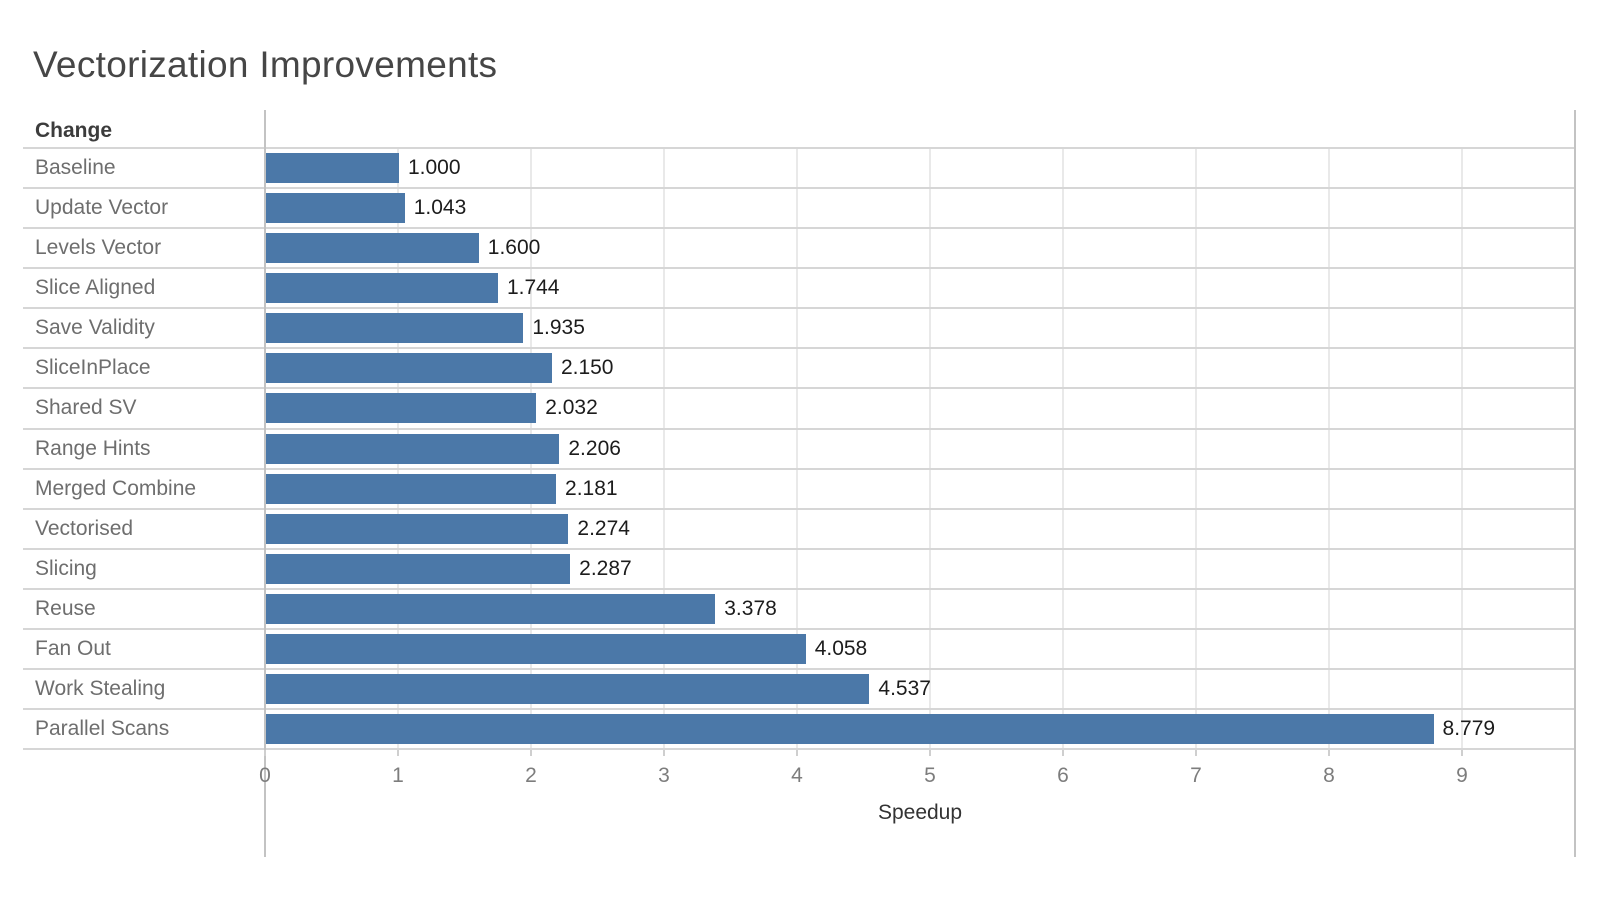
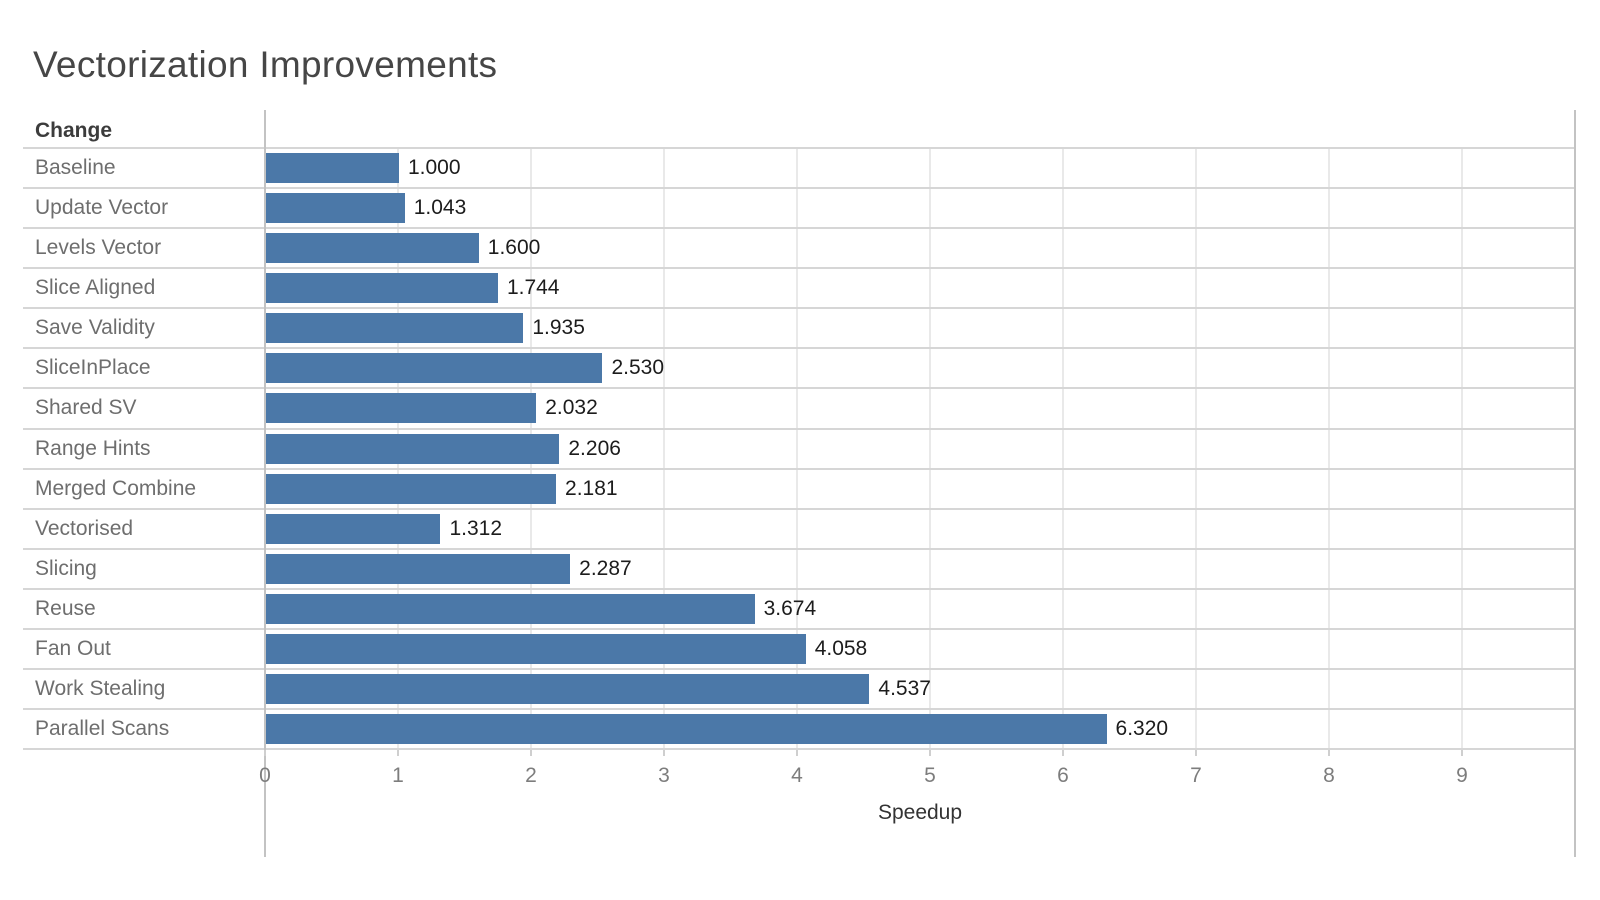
SliceInPlace: 2.150 -> 2.530
Vectorised: 2.274 -> 1.312
Reuse: 3.378 -> 3.674
Parallel Scans: 8.779 -> 6.320
